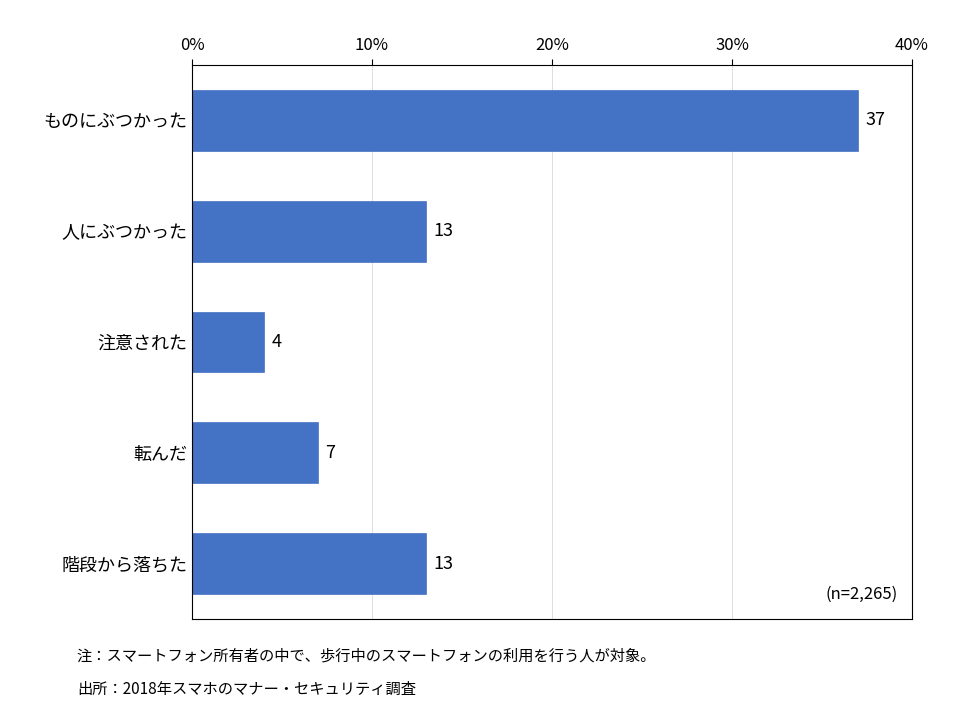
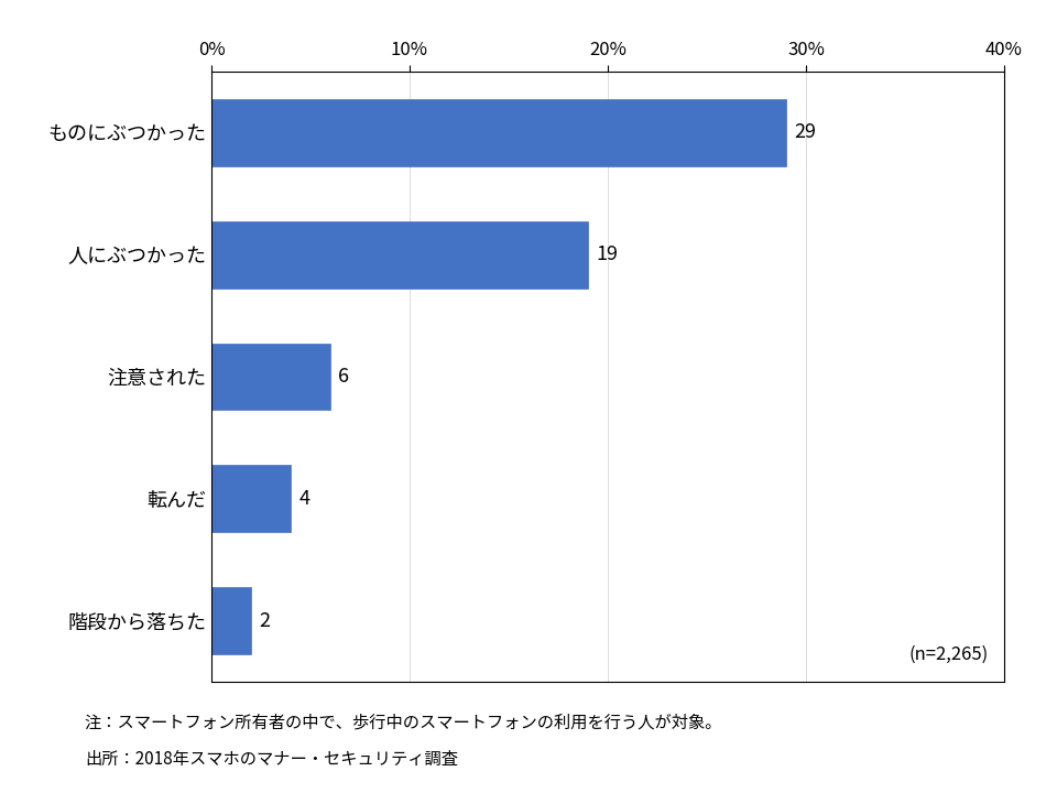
ものにぶつかった: 37 -> 29
人にぶつかった: 13 -> 19
注意された: 4 -> 6
転んだ: 7 -> 4
階段から落ちた: 13 -> 2
